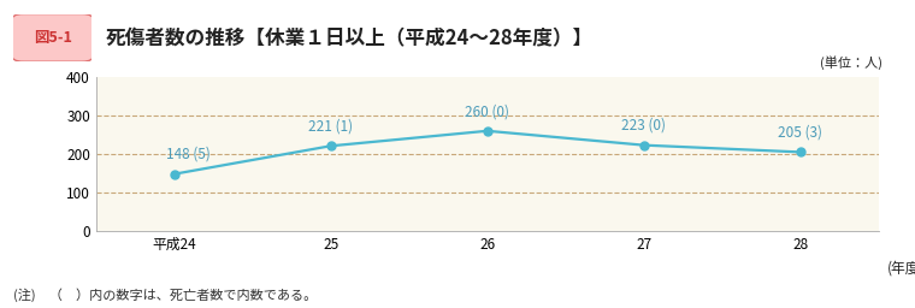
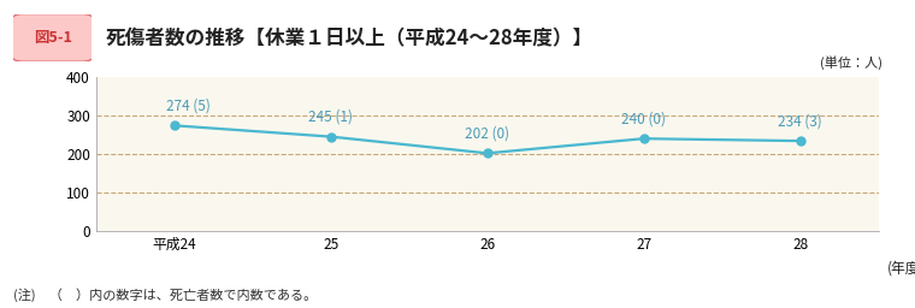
平成24: 148 -> 274
25: 221 -> 245
26: 260 -> 202
27: 223 -> 240
28: 205 -> 234
